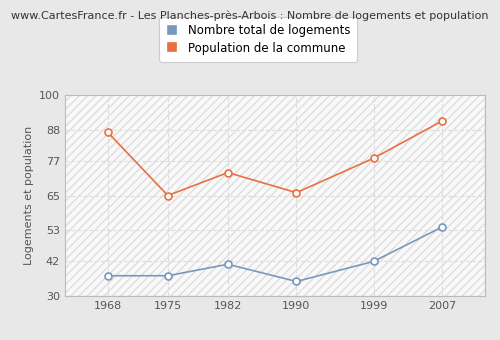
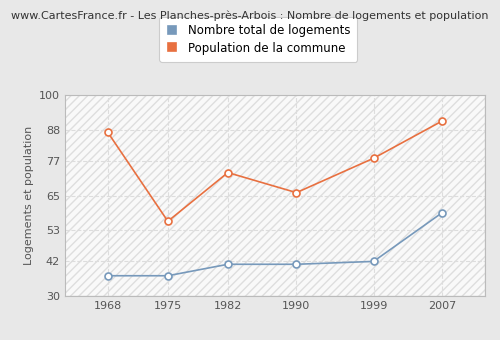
Population de la commune/1975: 65 -> 56
Nombre total de logements/1990: 35 -> 41
Nombre total de logements/2007: 54 -> 59
